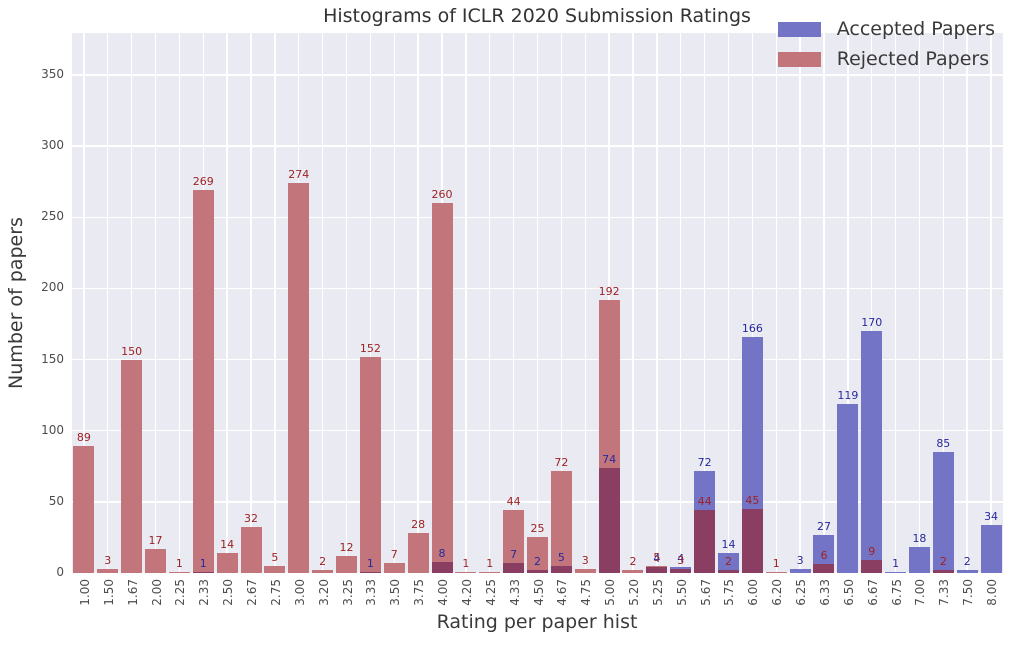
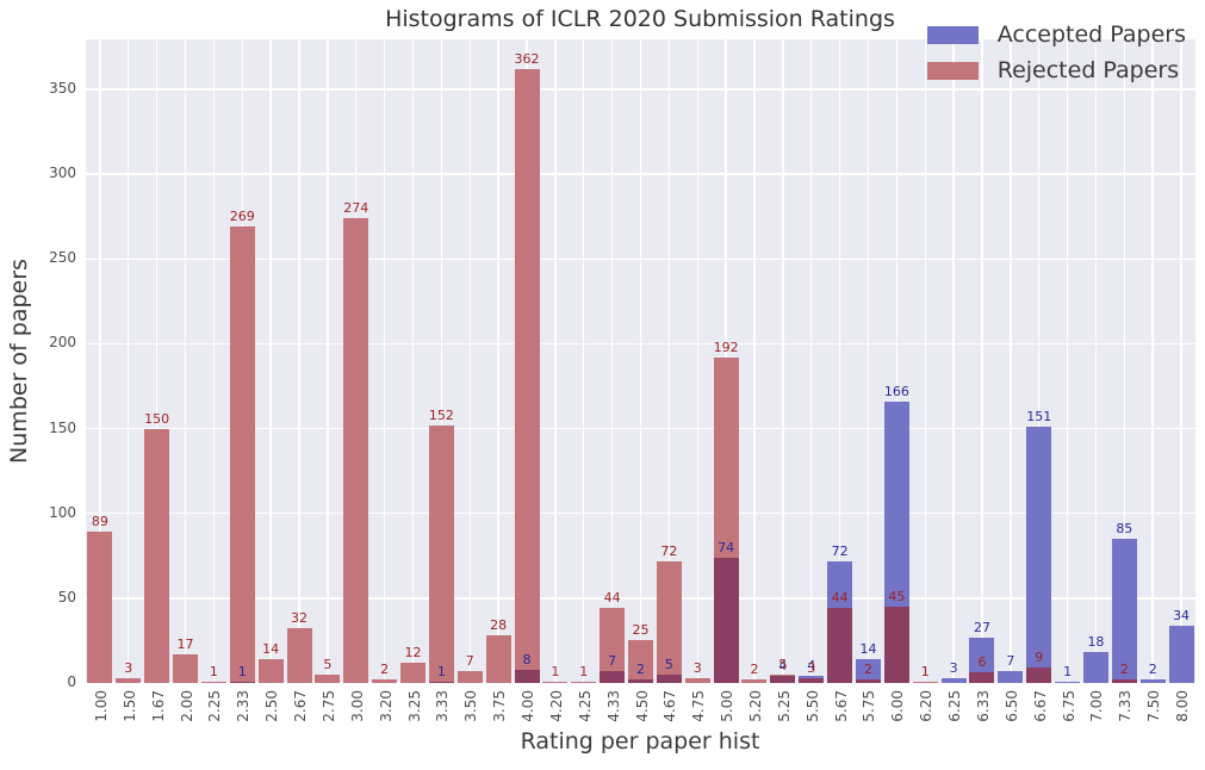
Rejected Papers/4.00: 260 -> 362
Accepted Papers/6.50: 119 -> 7
Accepted Papers/6.67: 170 -> 151
